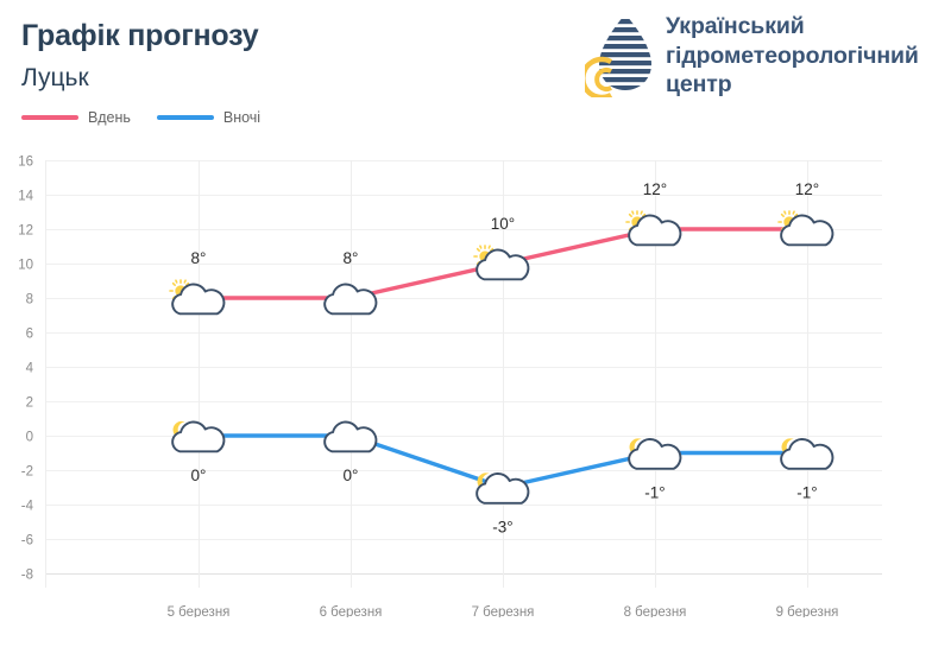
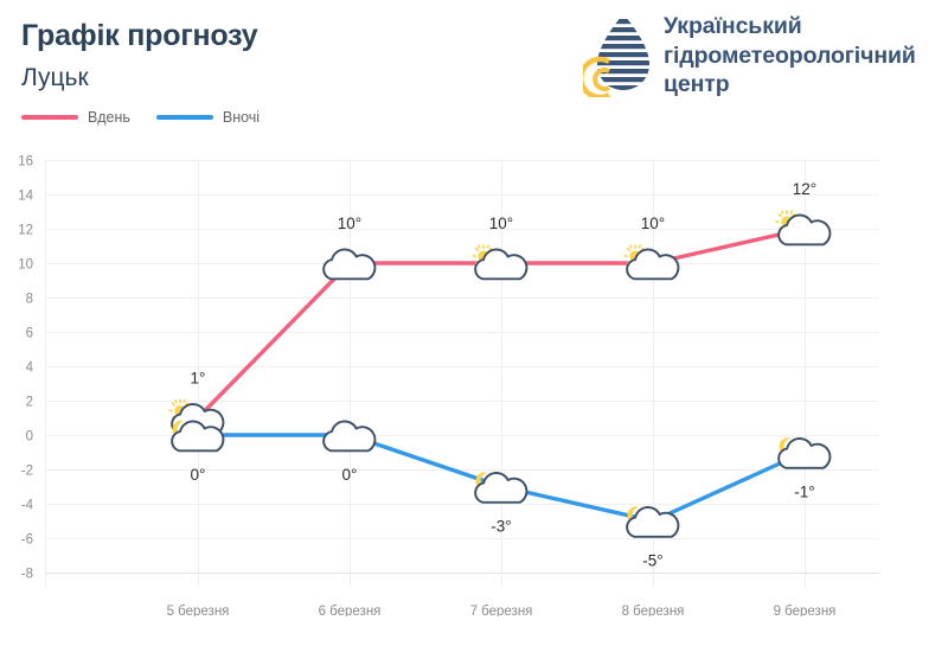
Вдень/5 березня: 8° -> 1°
Вдень/6 березня: 8° -> 10°
Вдень/8 березня: 12° -> 10°
Вночі/8 березня: -1° -> -5°
